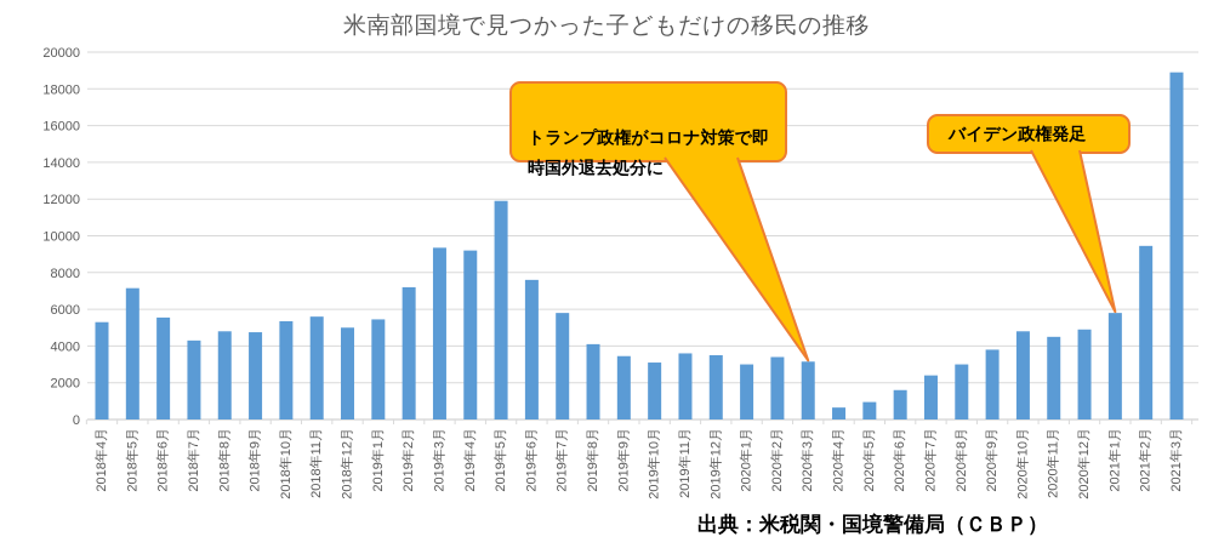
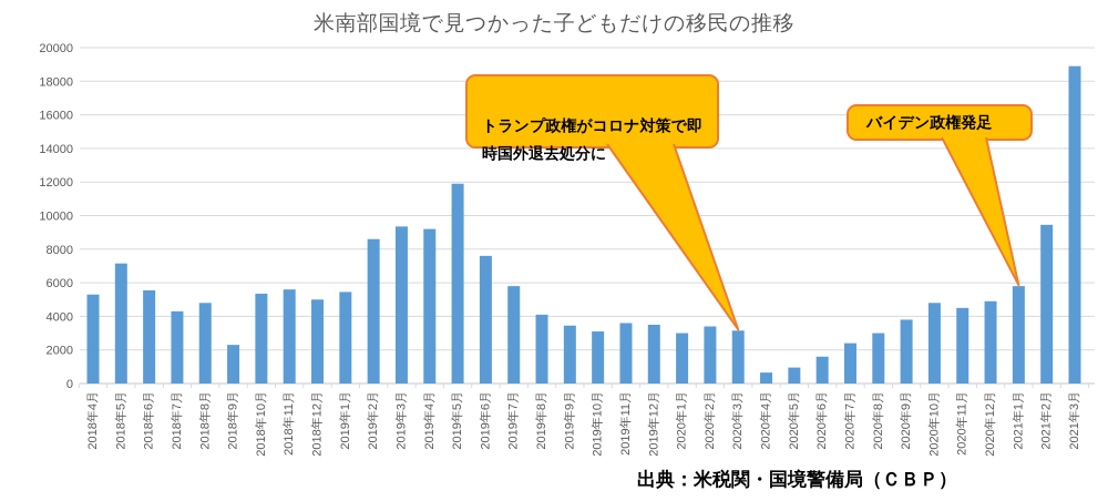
2018年9月: 4800 -> 2300
2019年2月: 7200 -> 8600
